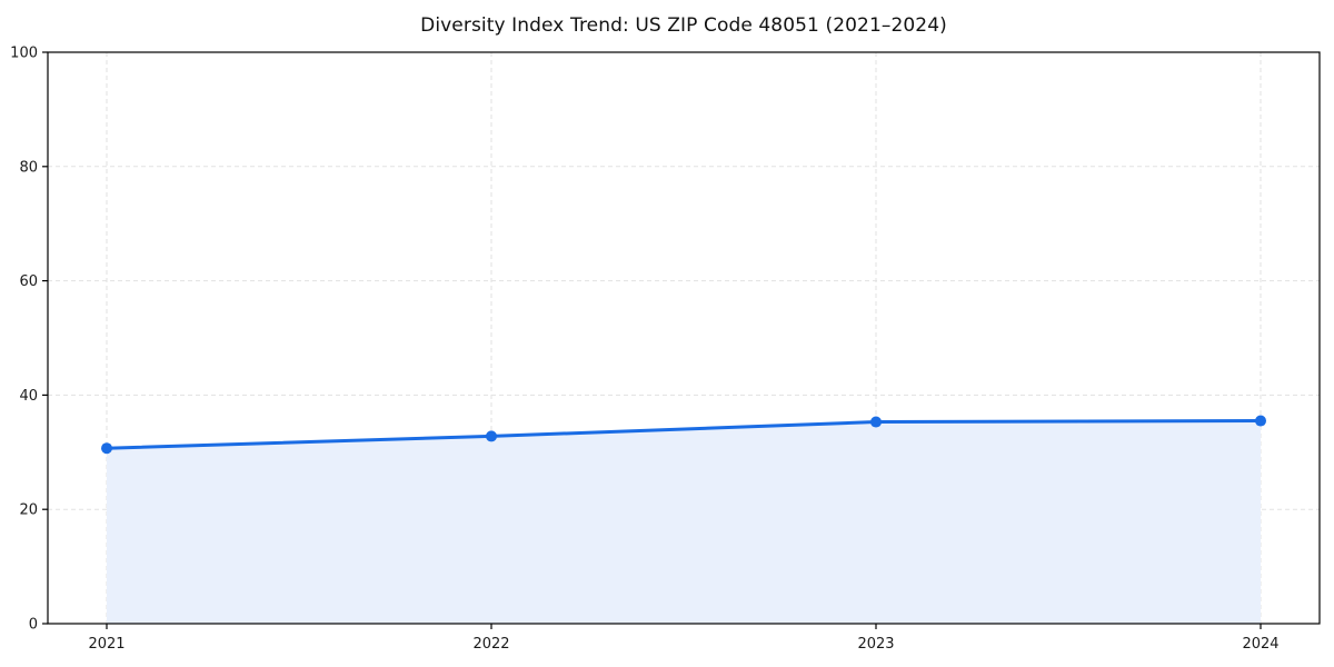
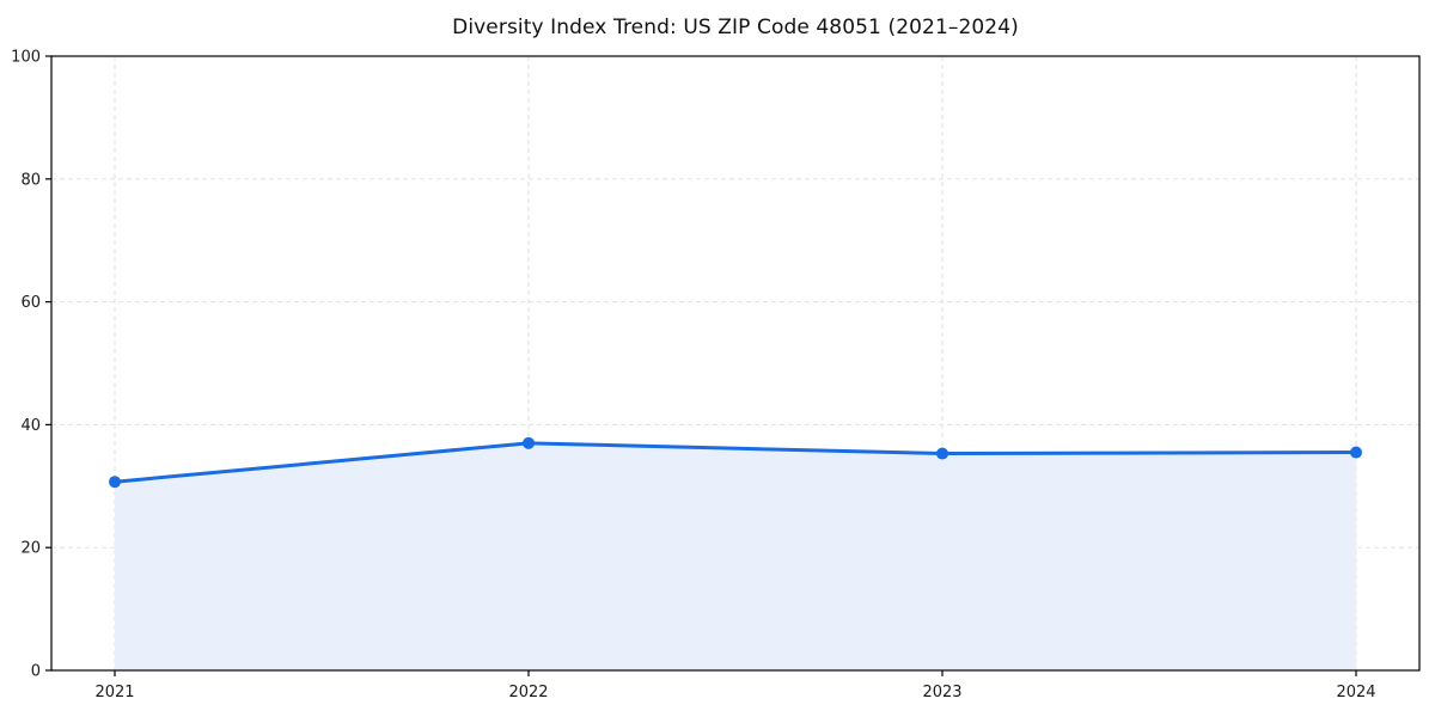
2022: 33 -> 37
